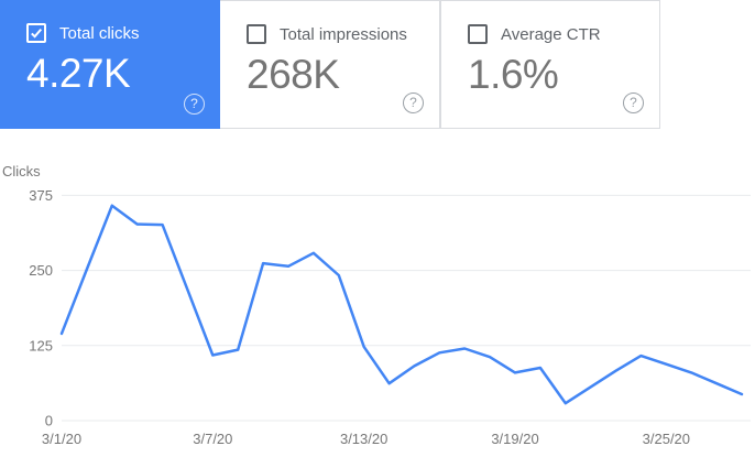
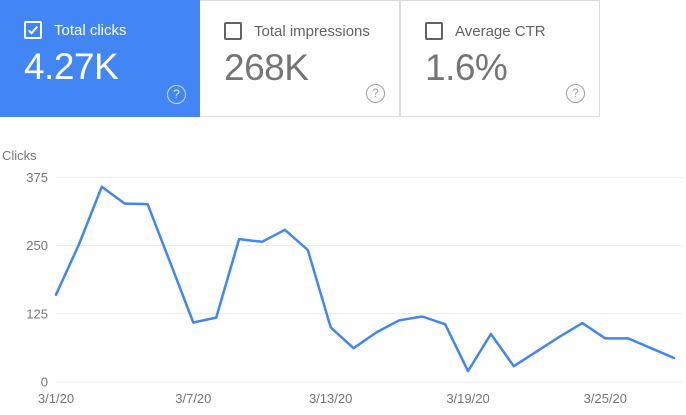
3/1/20: 140 -> 160
3/13/20: 120 -> 100
3/19/20: 80 -> 20
3/25/20: 90 -> 80
